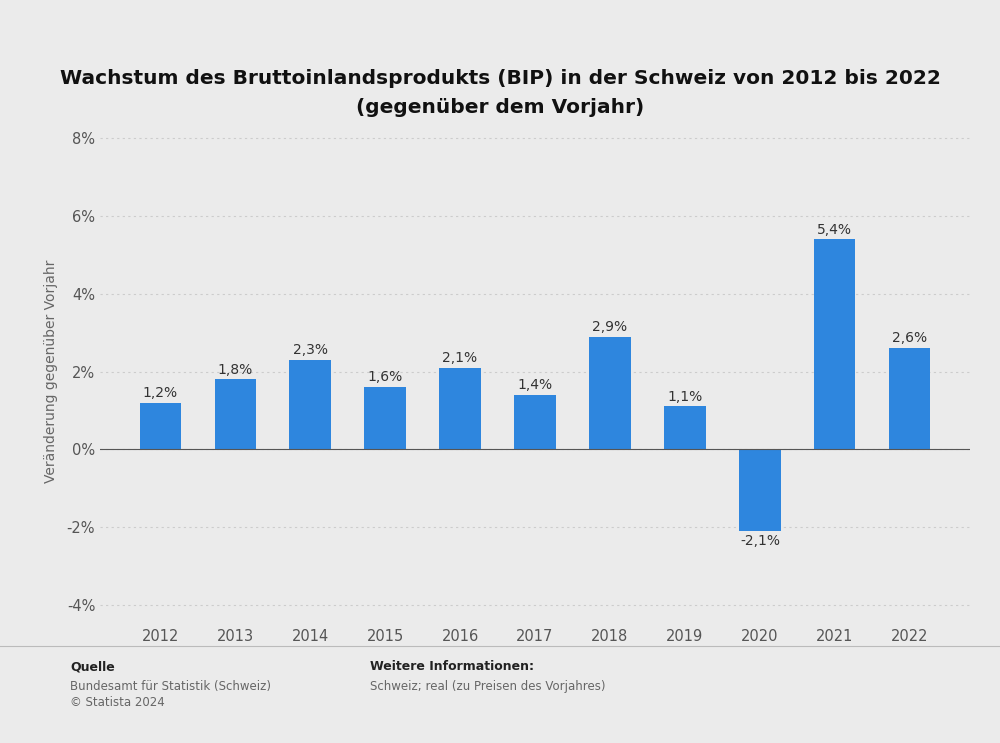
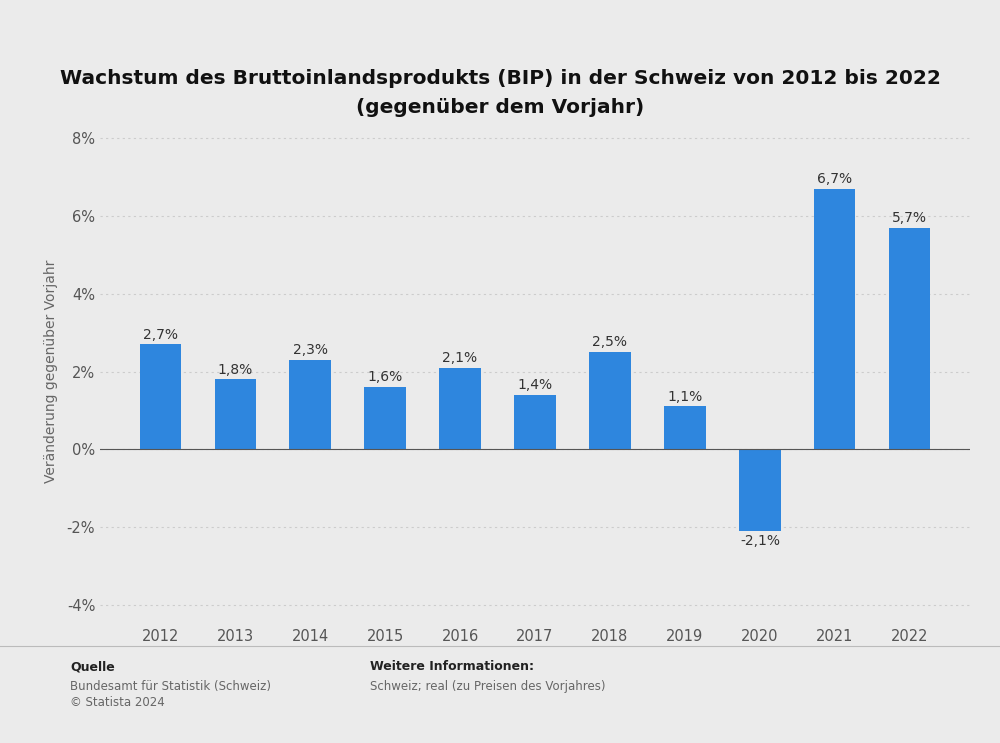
2012: 1,2% -> 2,7%
2018: 2,9% -> 2,5%
2021: 5,4% -> 6,7%
2022: 2,6% -> 5,7%
